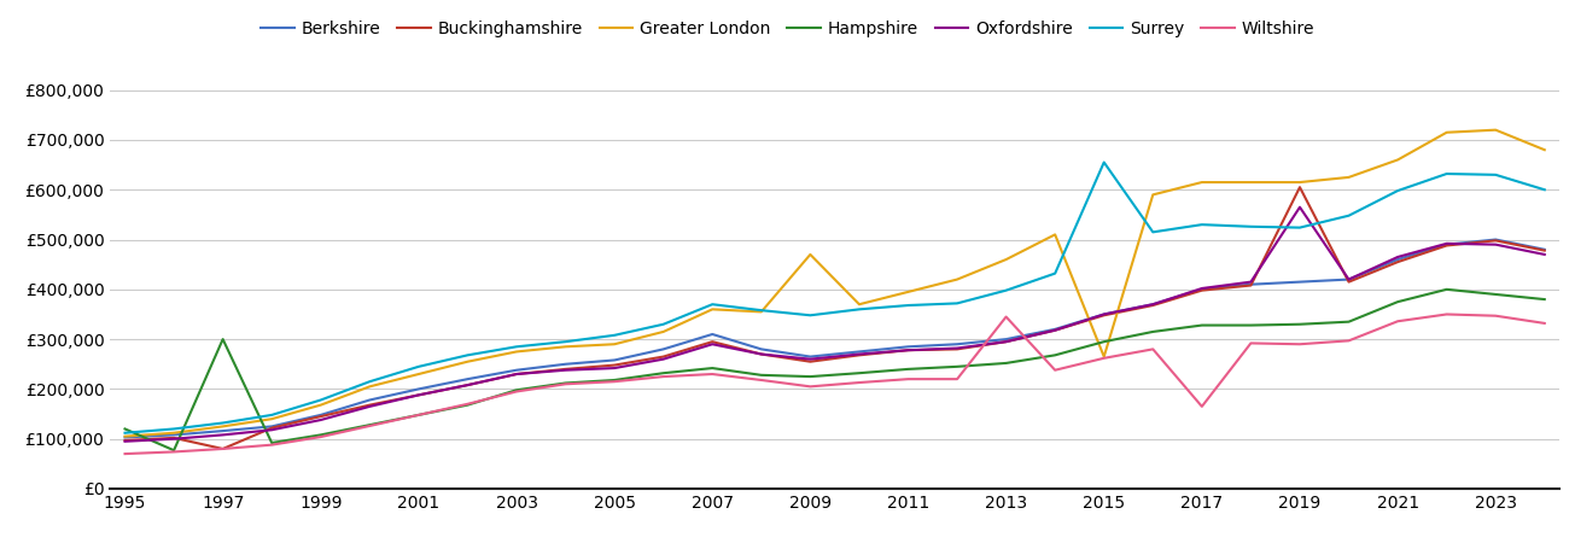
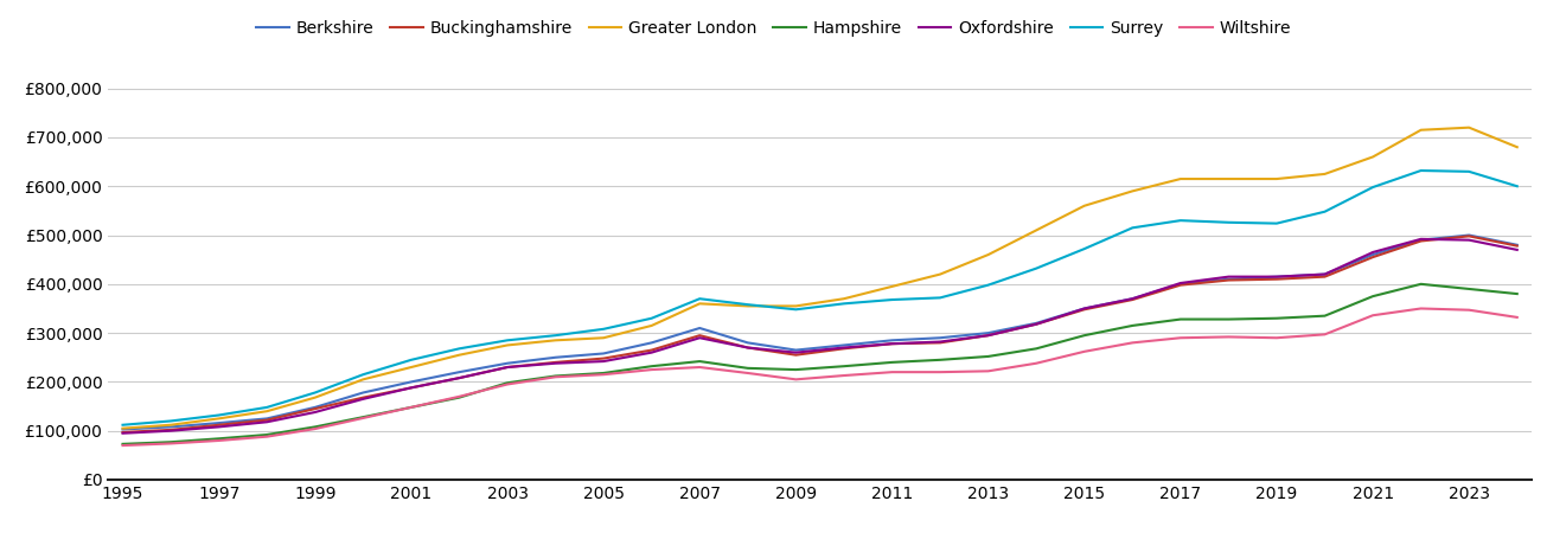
Hampshire/1995: £120,000 -> £73,000
Buckinghamshire/1997: £80,000 -> £112,000
Hampshire/1997: £300,000 -> £84,000
Greater London/2009: £470,000 -> £355,000
Wiltshire/2013: £345,000 -> £222,000
Greater London/2015: £265,000 -> £560,000
Surrey/2015: £655,000 -> £472,000
Wiltshire/2017: £165,000 -> £290,000
Buckinghamshire/2019: £605,000 -> £410,000
Oxfordshire/2019: £565,000 -> £415,000
